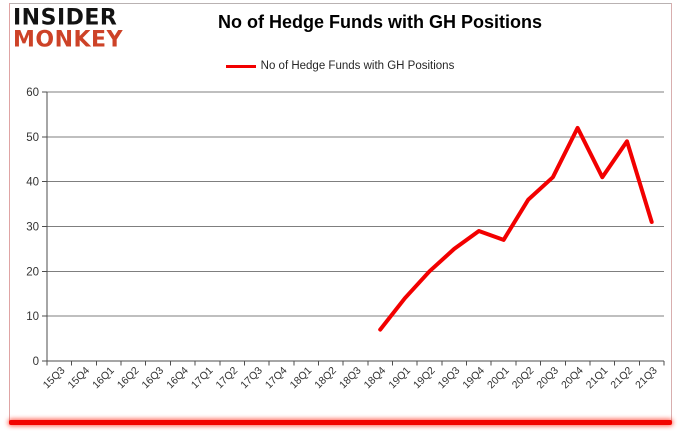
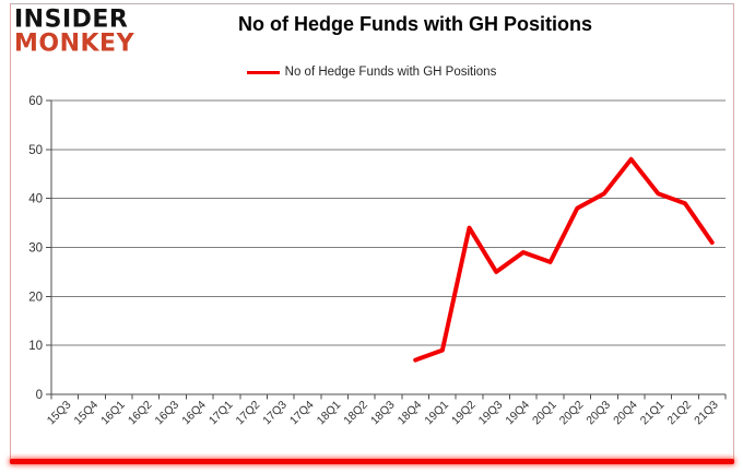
19Q1: 14 -> 9
19Q2: 20 -> 34
20Q2: 36 -> 38
20Q4: 52 -> 48
21Q2: 49 -> 39
